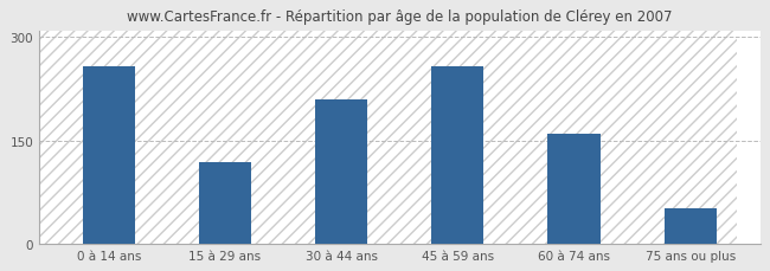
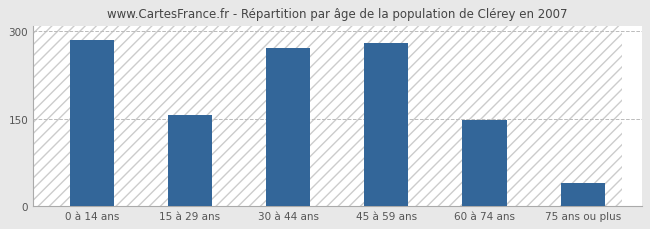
0 à 14 ans: 258 -> 285
15 à 29 ans: 118 -> 157
30 à 44 ans: 210 -> 272
45 à 59 ans: 258 -> 280
60 à 74 ans: 160 -> 147
75 ans ou plus: 52 -> 40
